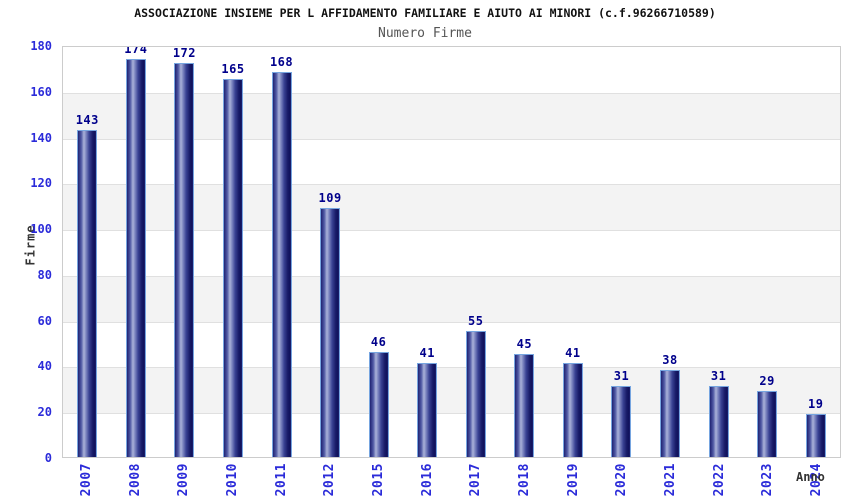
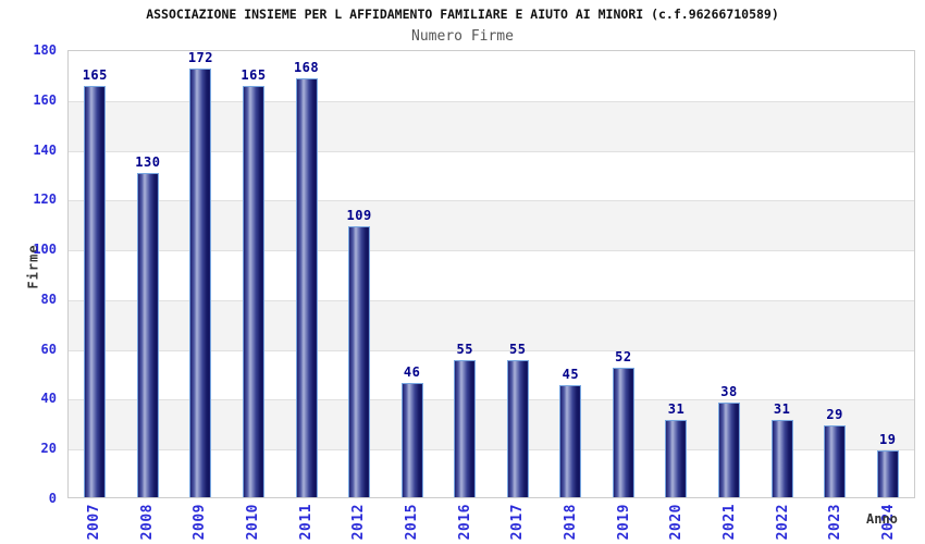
2007: 143 -> 165
2008: 174 -> 130
2016: 41 -> 55
2019: 41 -> 52
